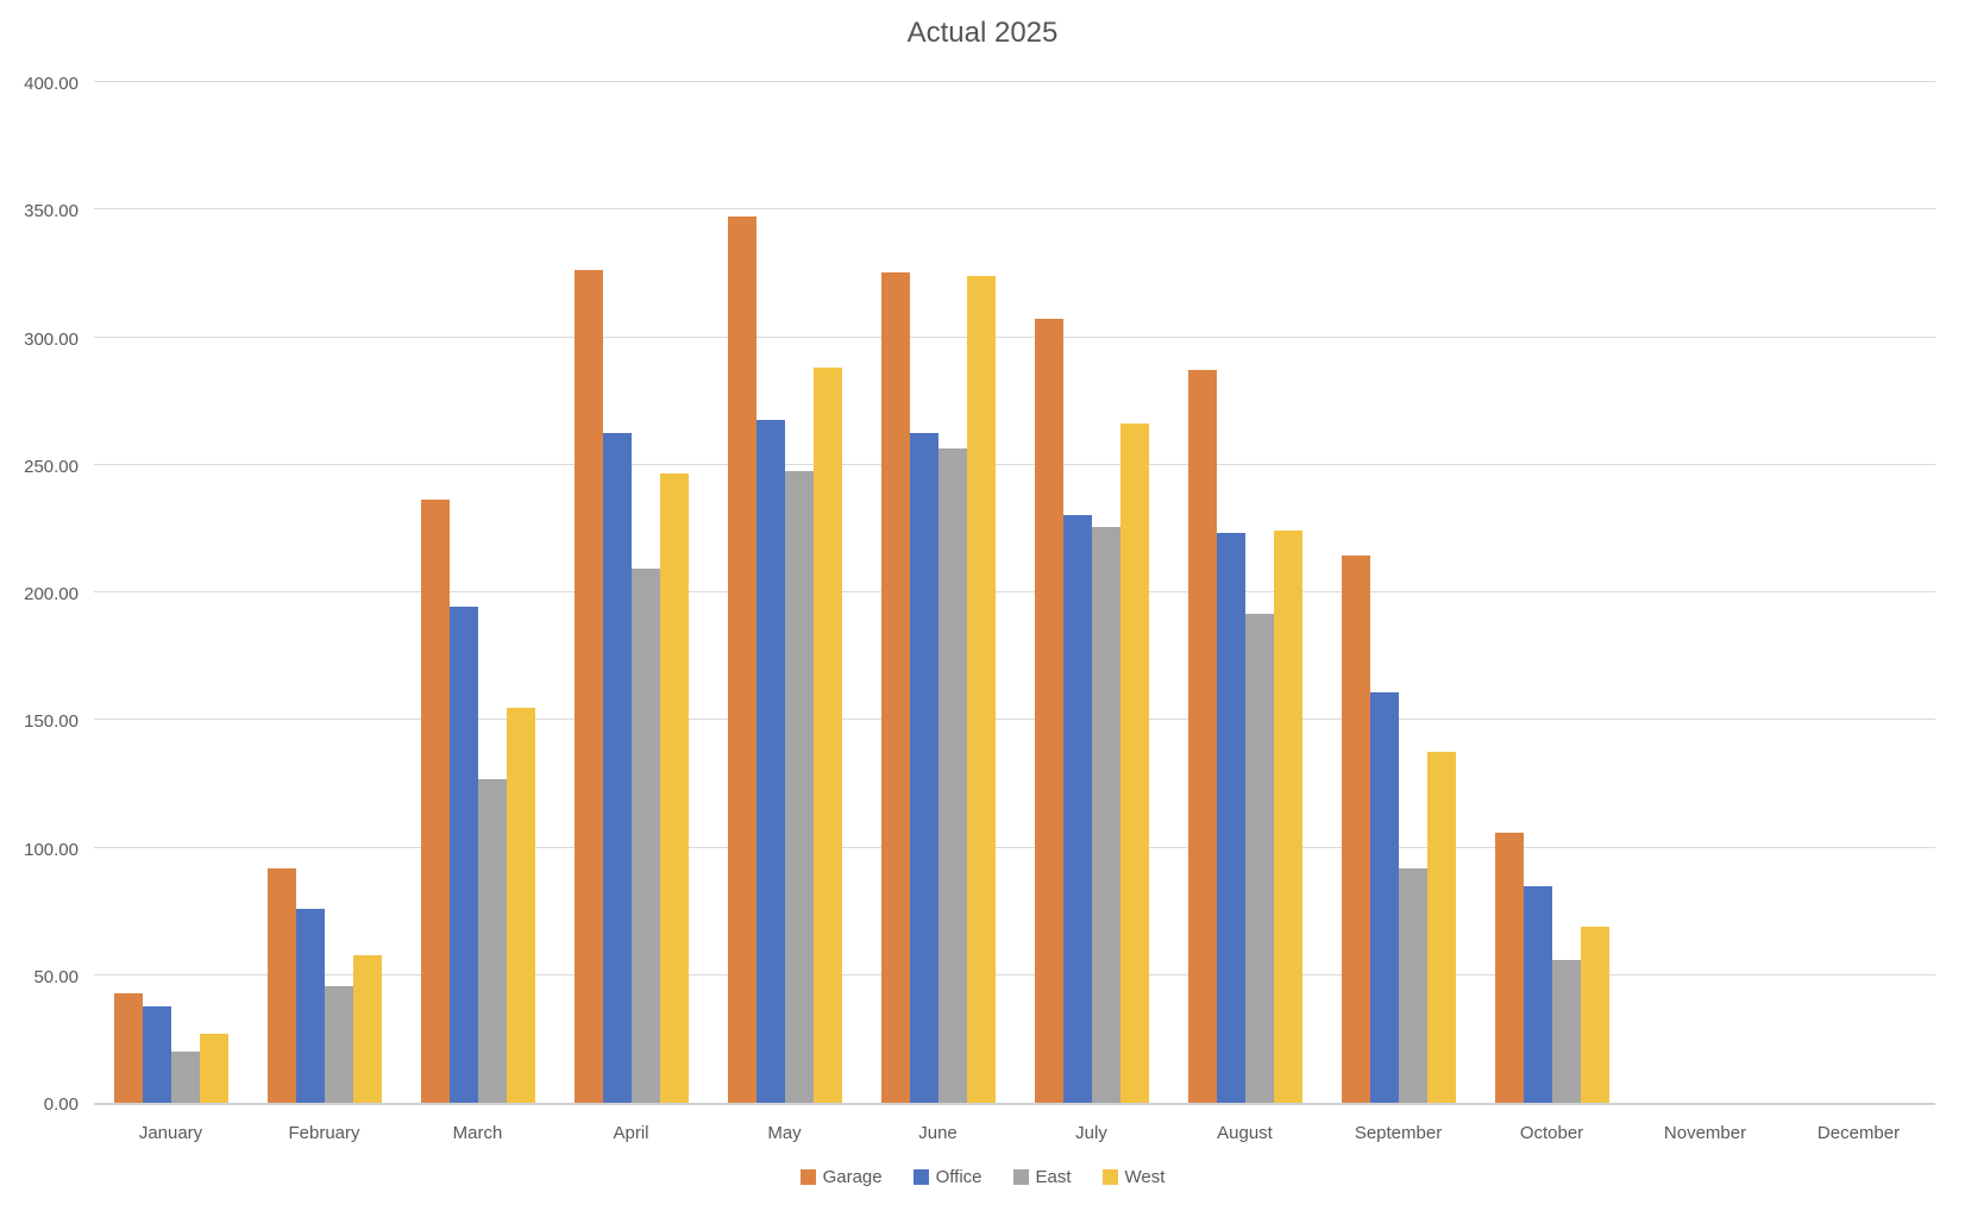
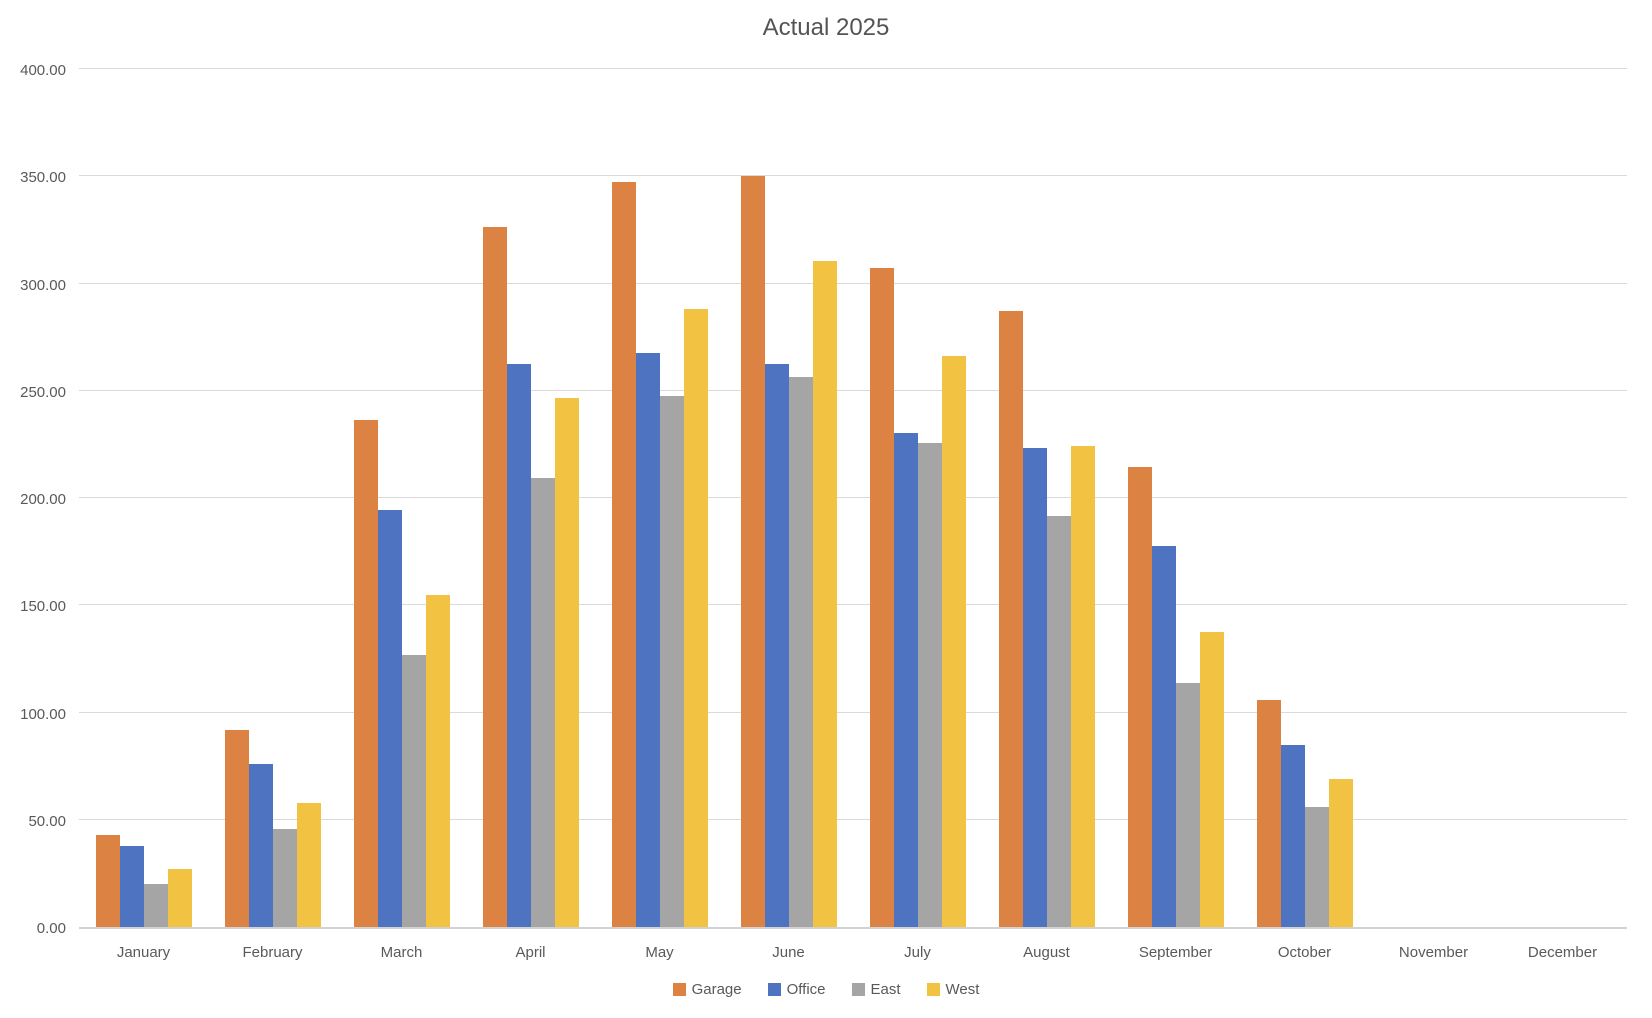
Garage/June: 326 -> 351
West/June: 325 -> 311
Office/September: 161 -> 178
East/September: 92 -> 114
